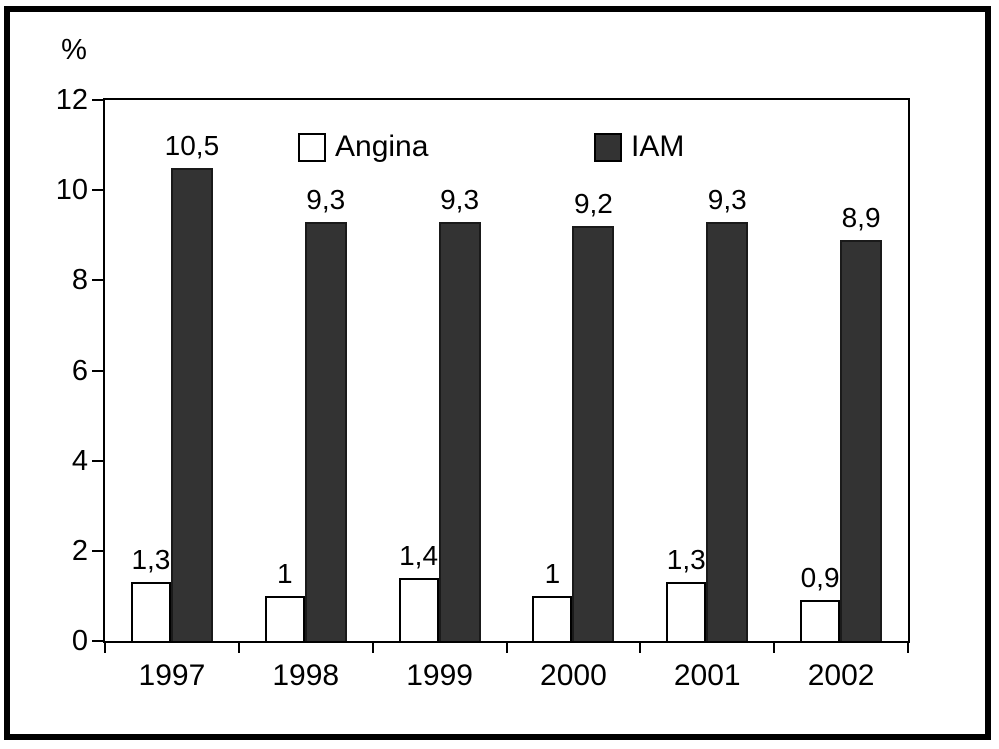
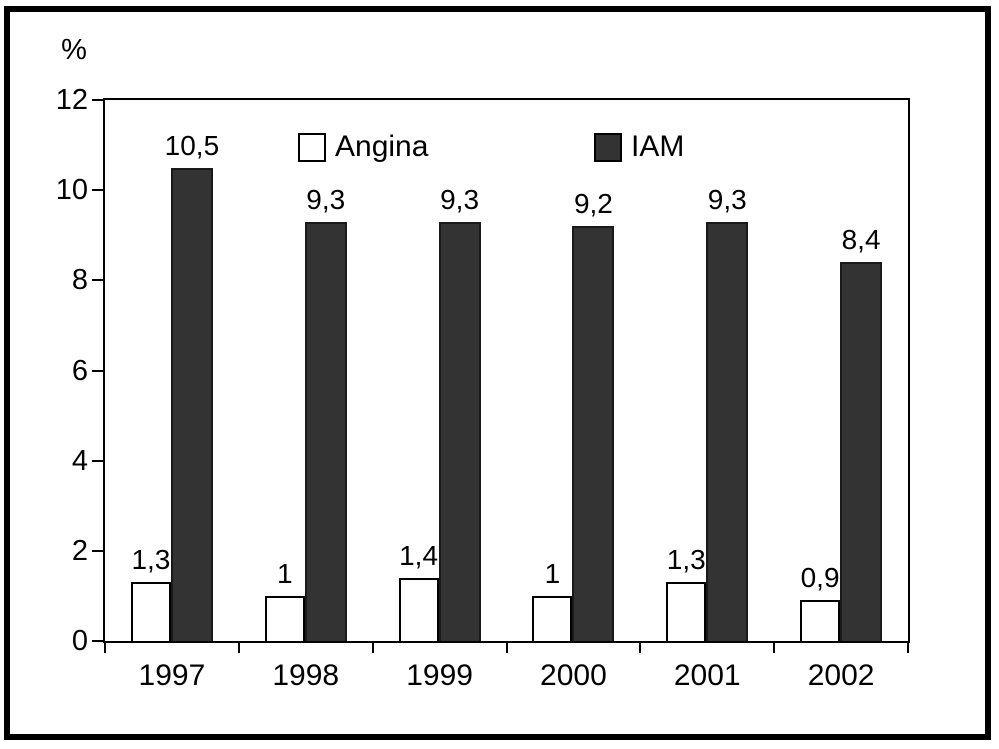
IAM/2002: 8,9 -> 8,4
